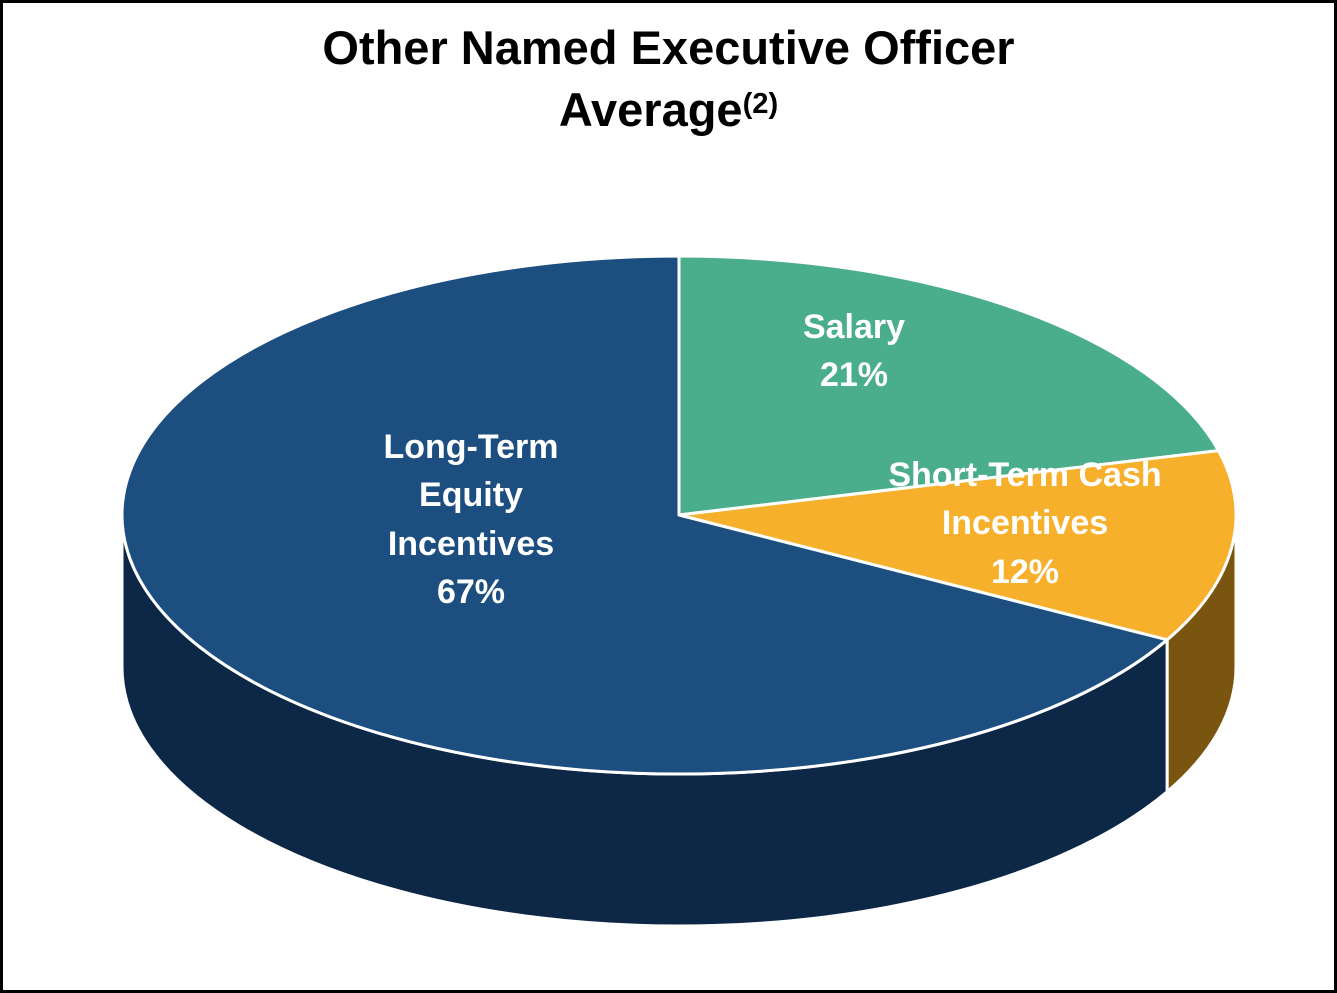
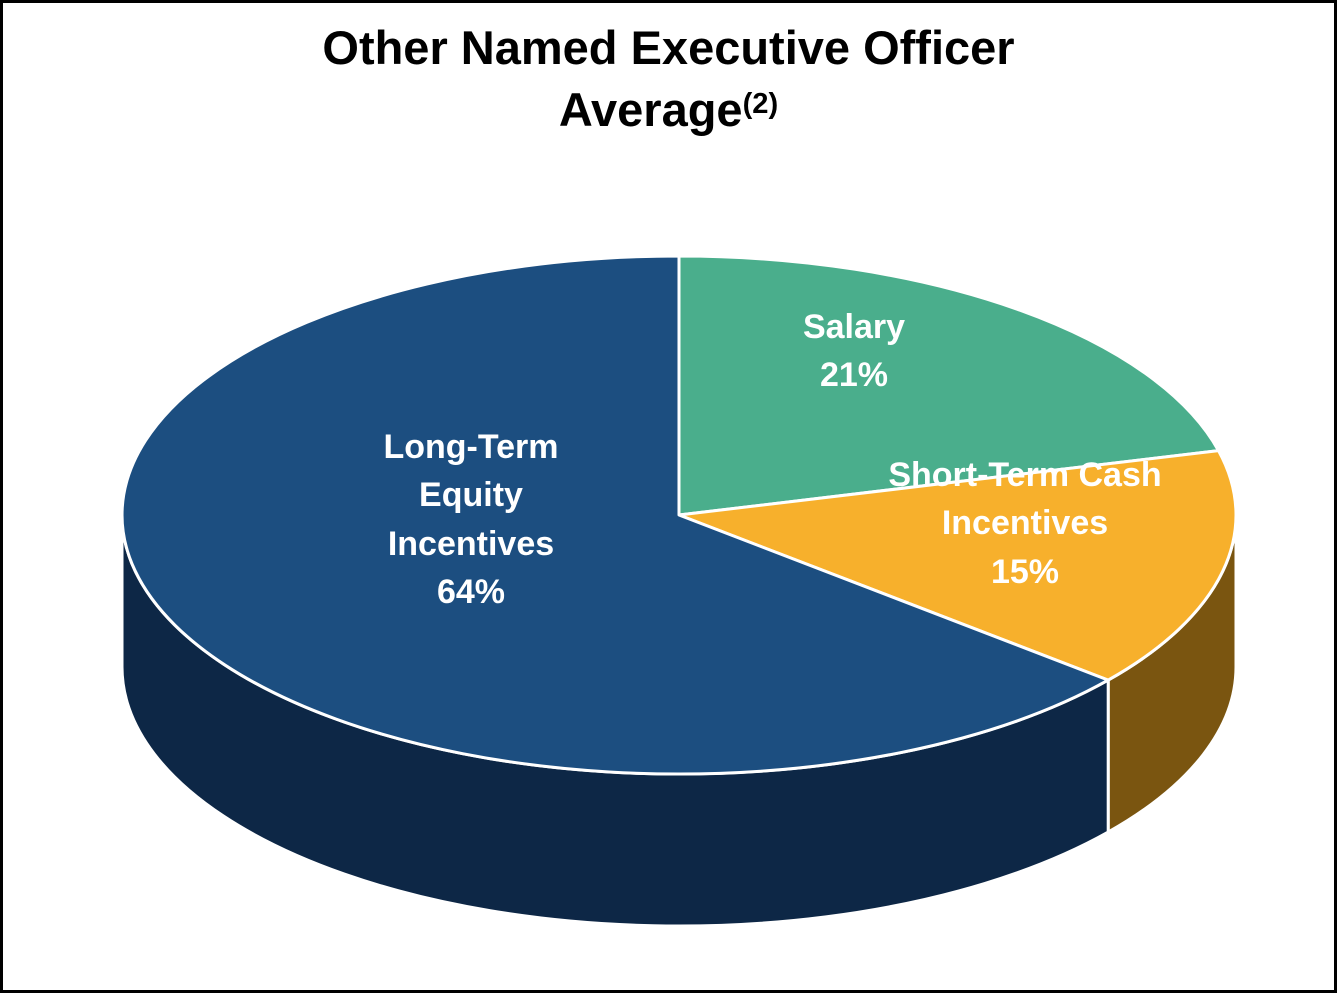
Short-Term Cash Incentives: 12% -> 15%
Long-Term Equity Incentives: 67% -> 64%
